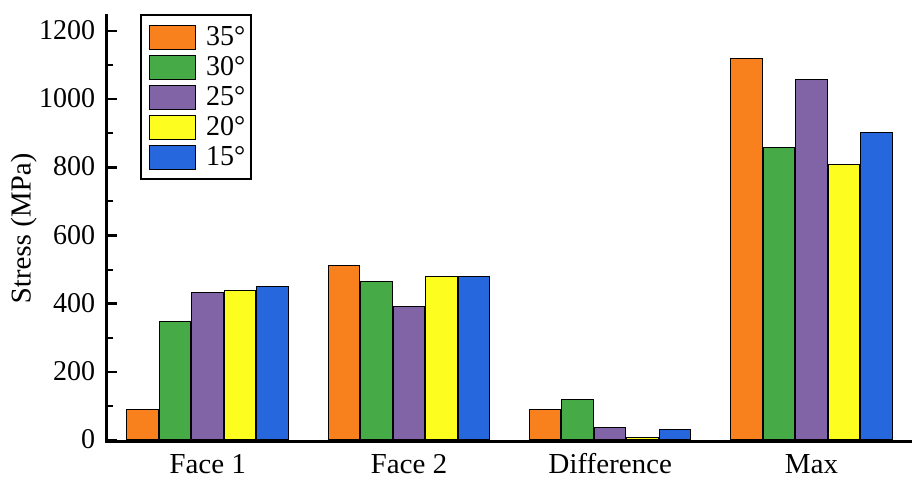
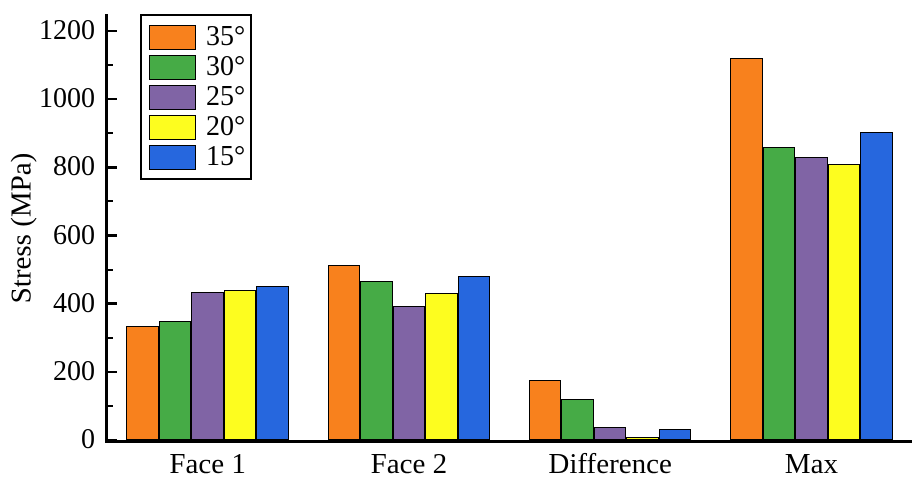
35°/Face 1: 90 -> 340
20°/Face 2: 480 -> 430
35°/Difference: 90 -> 180
25°/Max: 1060 -> 830
